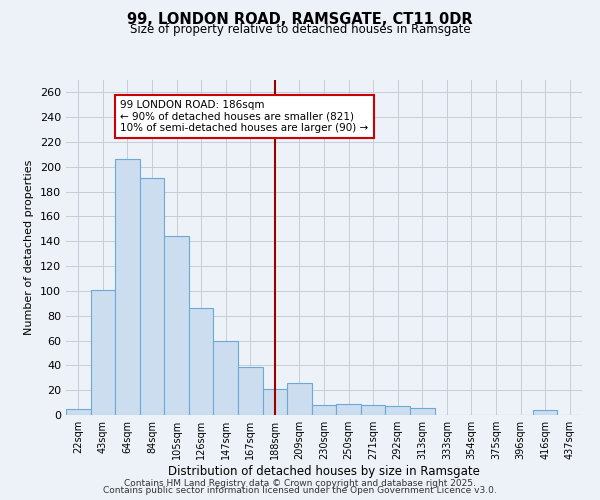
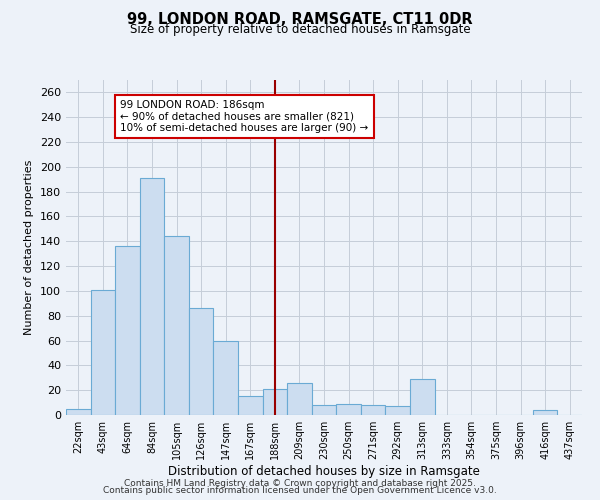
64sqm: 206 -> 136
167sqm: 39 -> 15
313sqm: 6 -> 29
